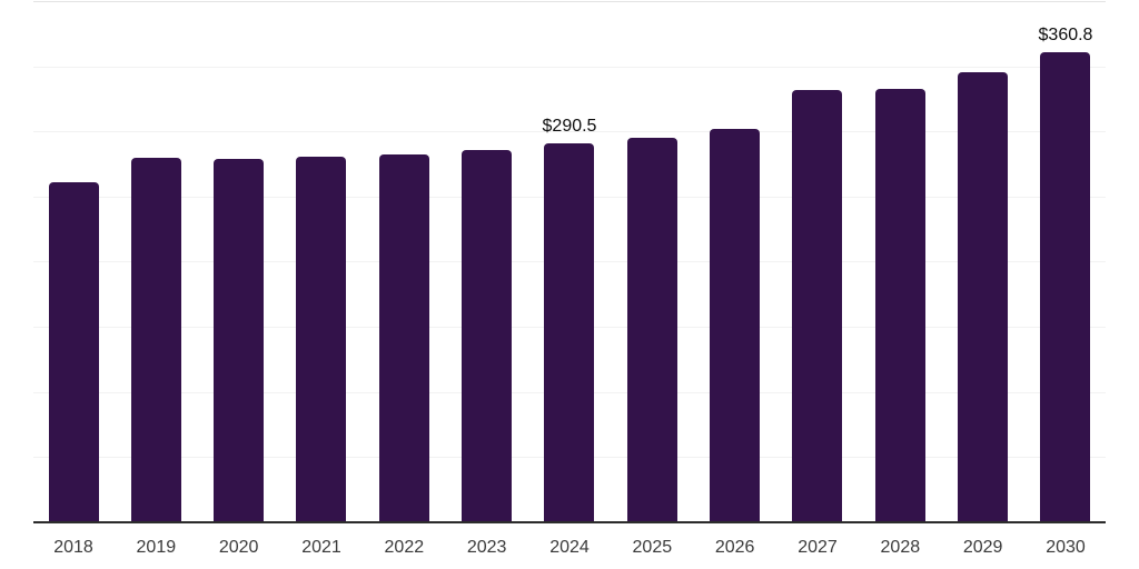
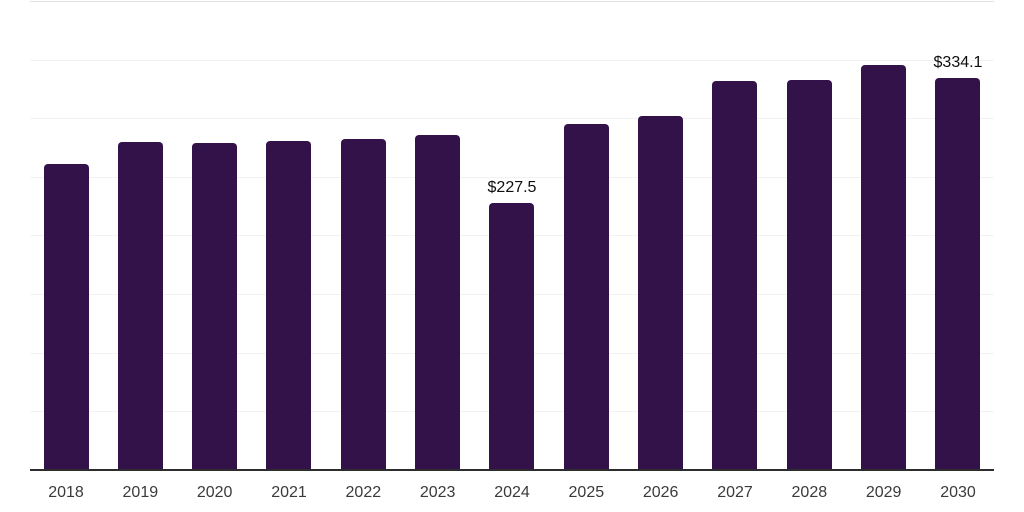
2024: $290.5 -> $227.5
2030: $360.8 -> $334.1
